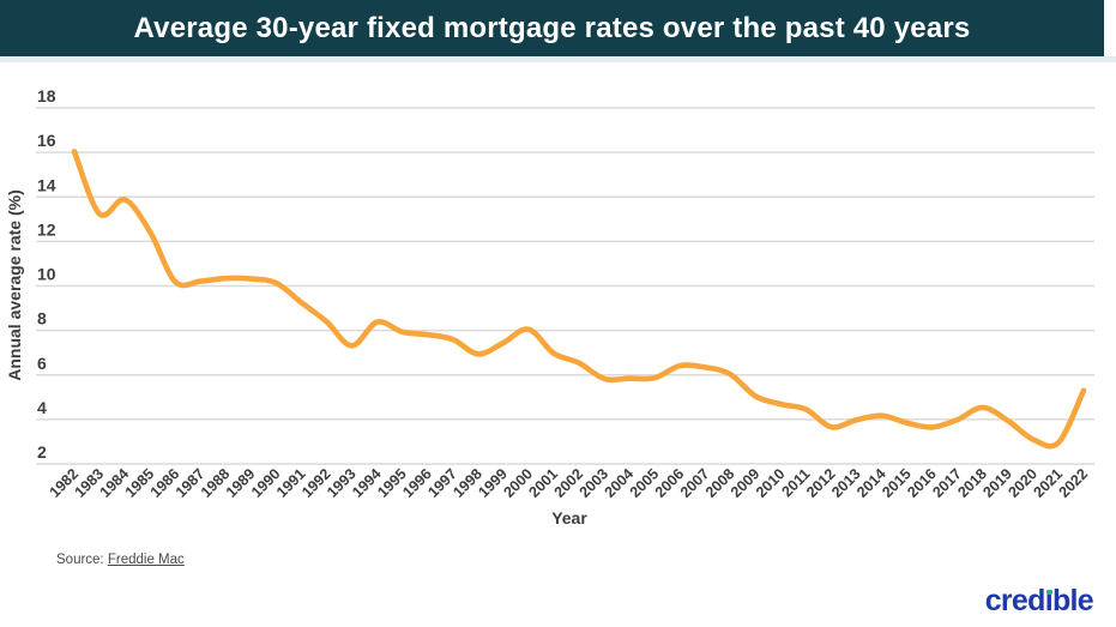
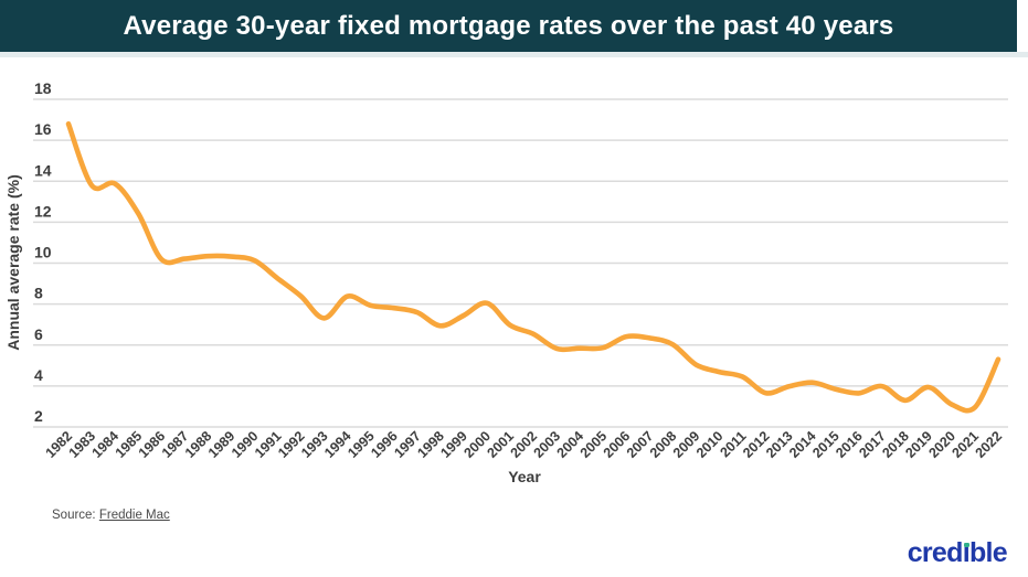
1982: 16.0 -> 16.8
1983: 13.2 -> 13.8
2018: 4.5 -> 3.3
